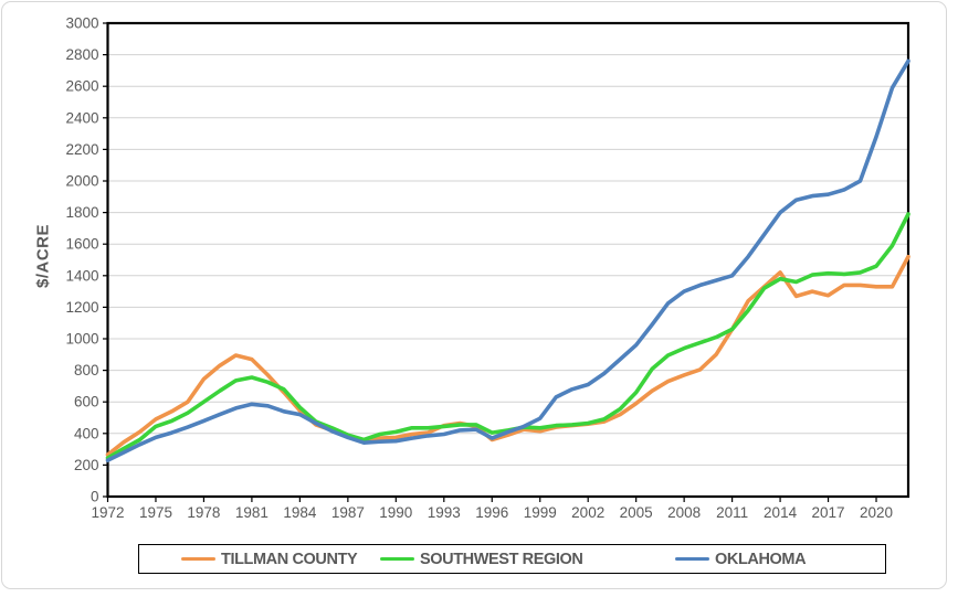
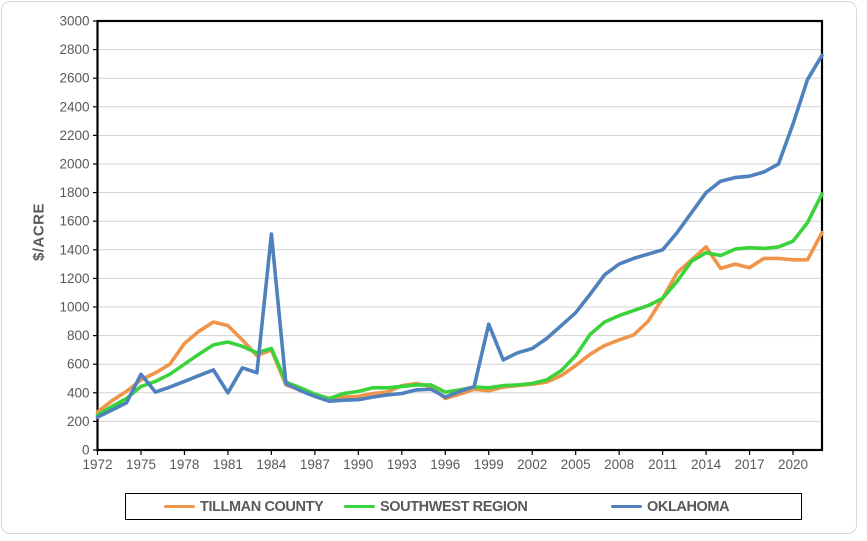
OKLAHOMA/1975: 380 -> 530
OKLAHOMA/1981: 580 -> 400
TILLMAN COUNTY/1984: 540 -> 700
SOUTHWEST REGION/1984: 560 -> 710
OKLAHOMA/1984: 520 -> 1510
OKLAHOMA/1999: 500 -> 880
